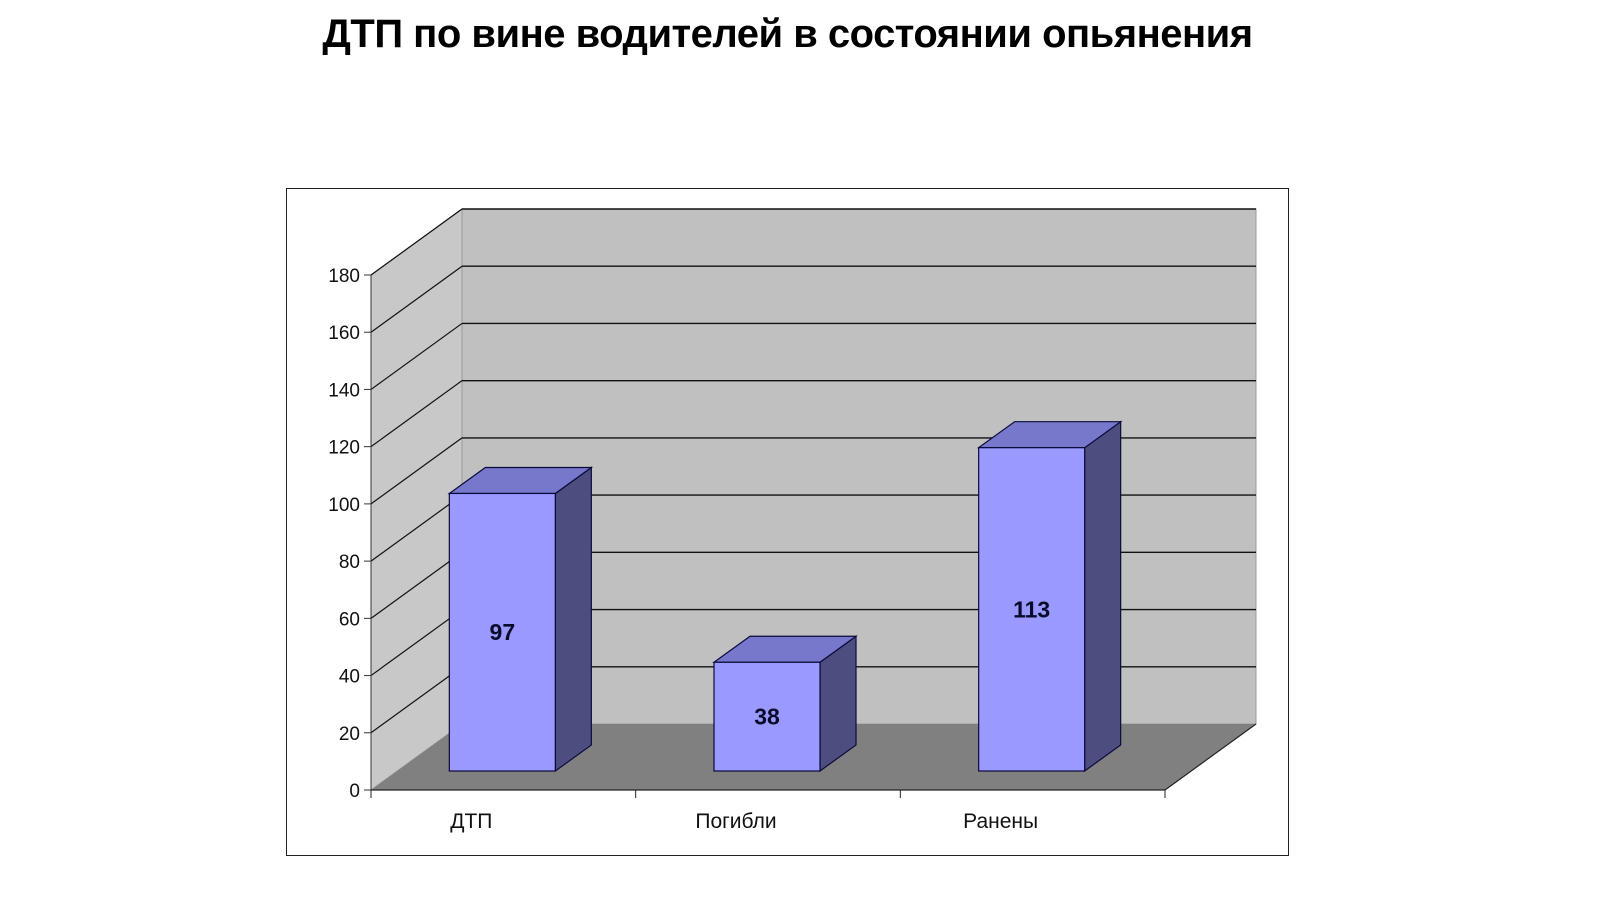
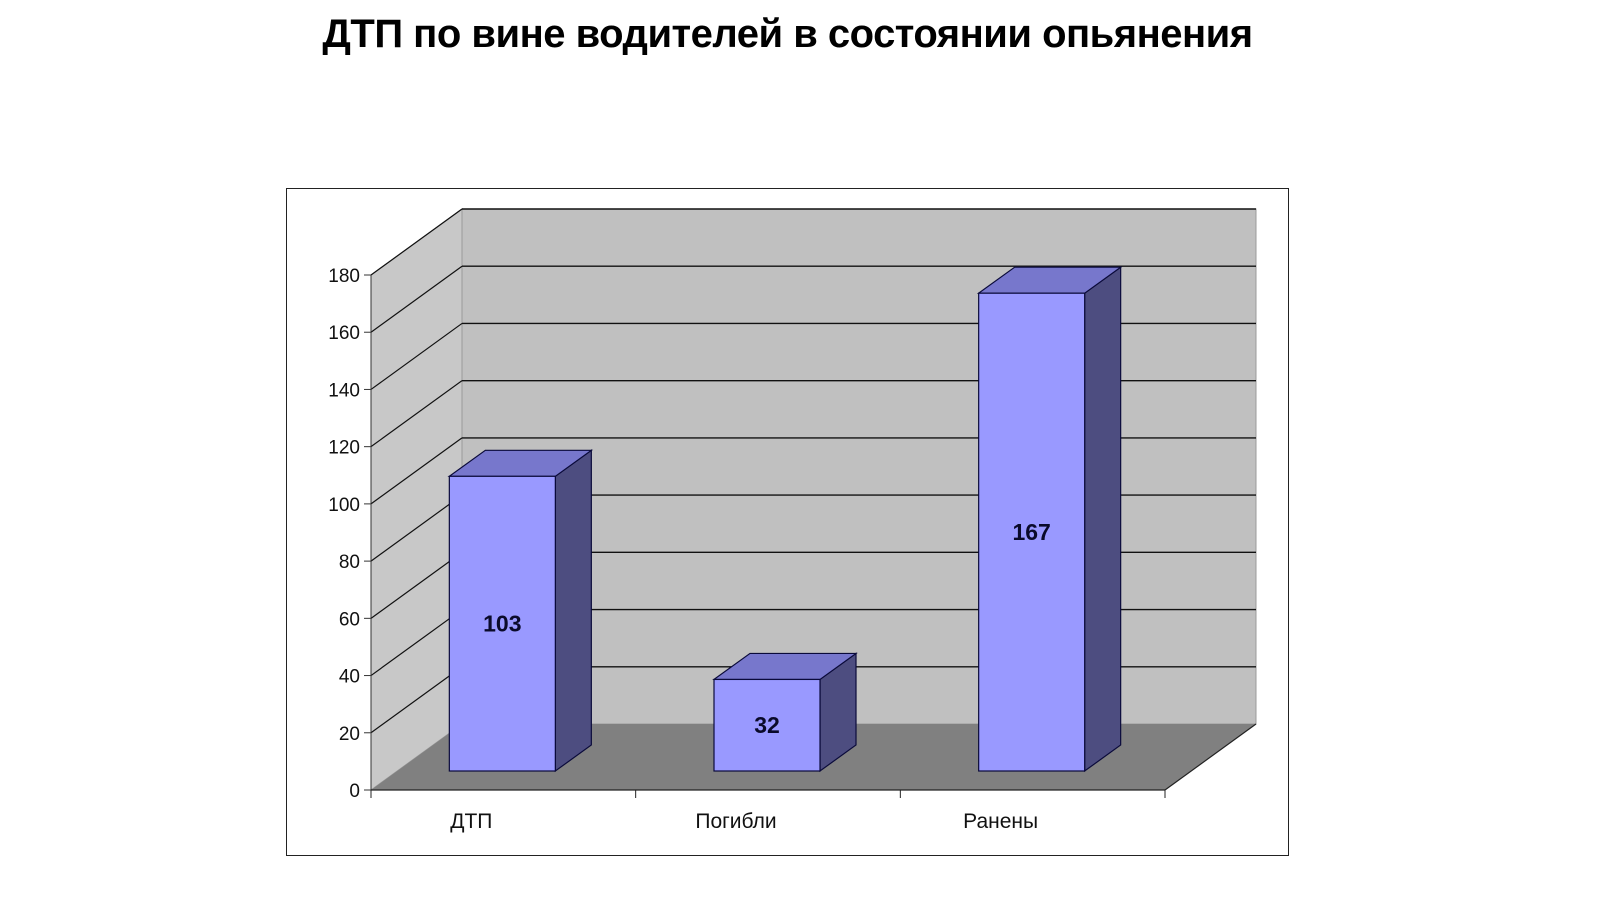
ДТП: 97 -> 103
Погибли: 38 -> 32
Ранены: 113 -> 167
